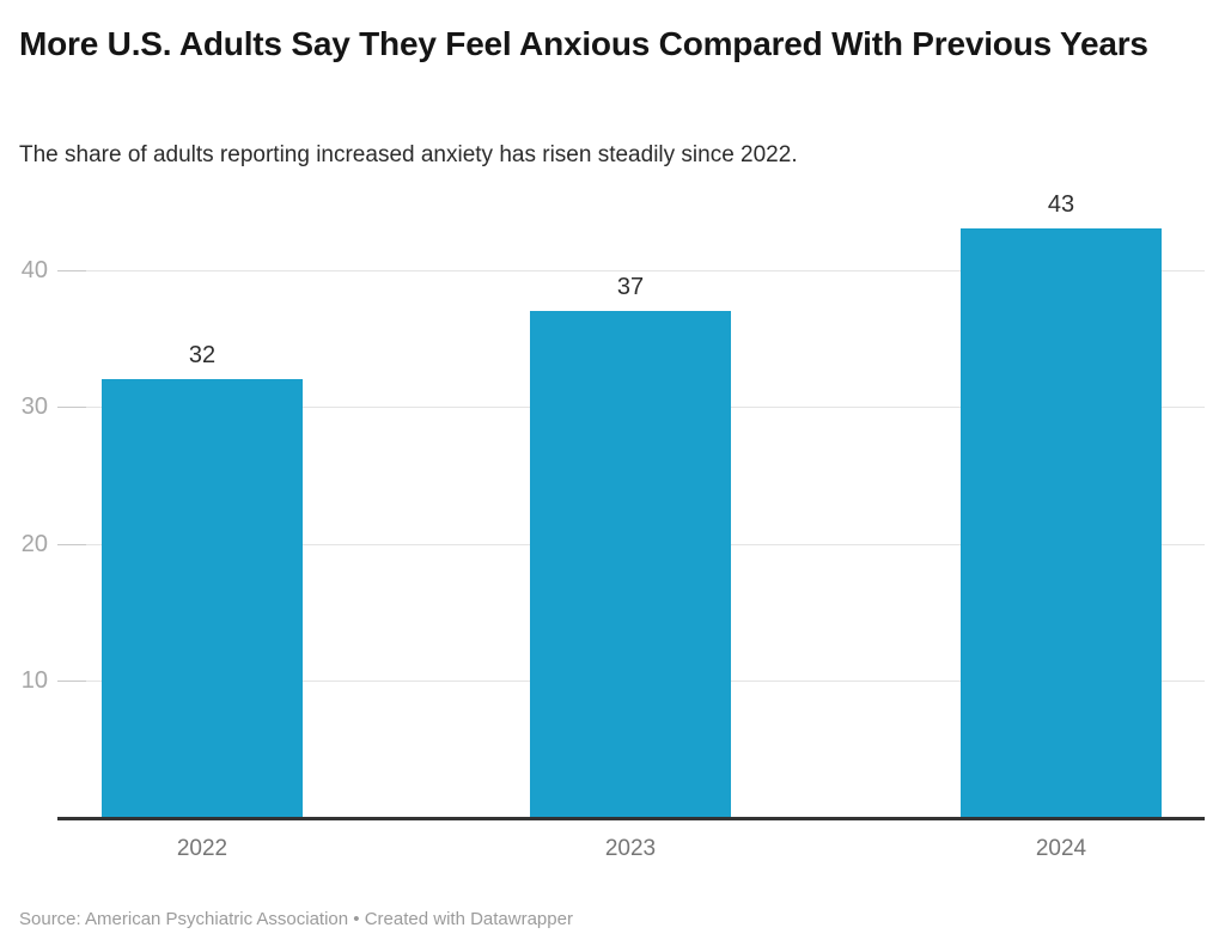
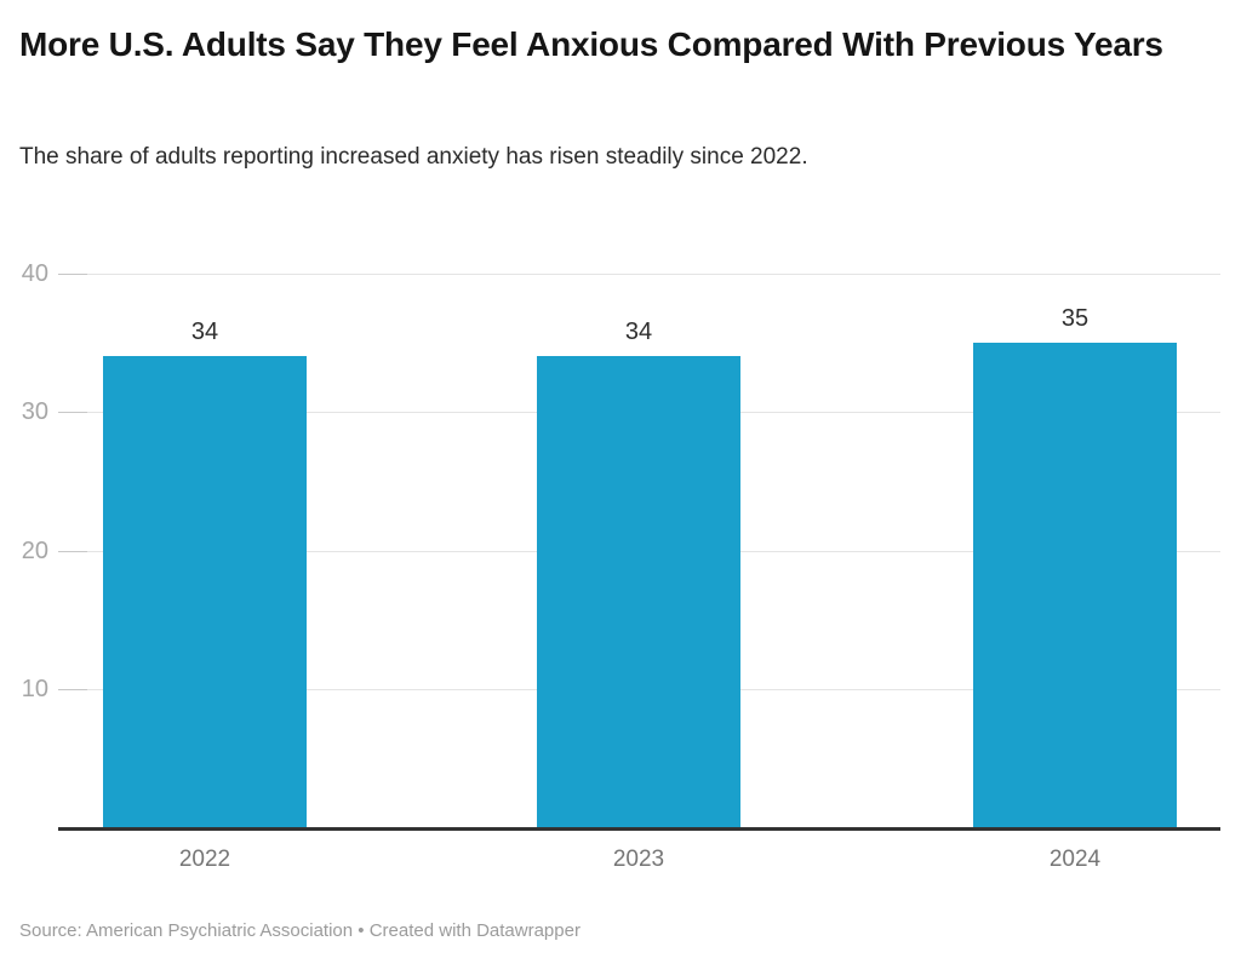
2022: 32 -> 34
2023: 37 -> 34
2024: 43 -> 35
